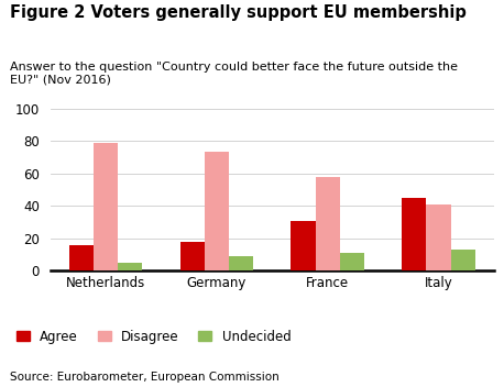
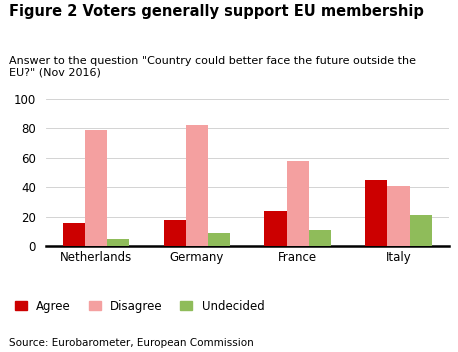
Disagree/Germany: 73 -> 82
Agree/France: 31 -> 24
Undecided/Italy: 13 -> 21
